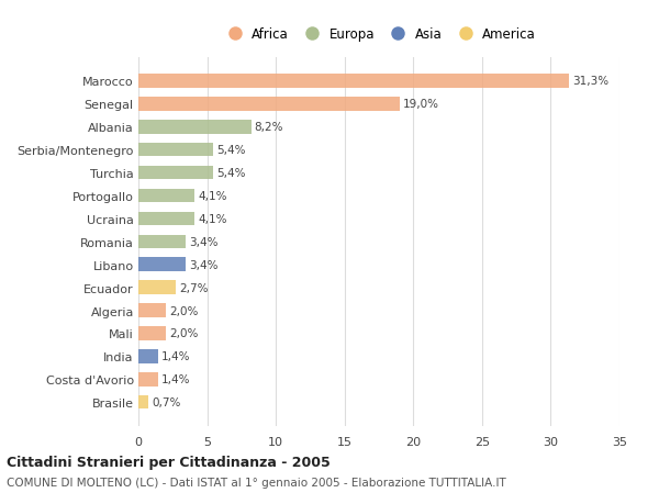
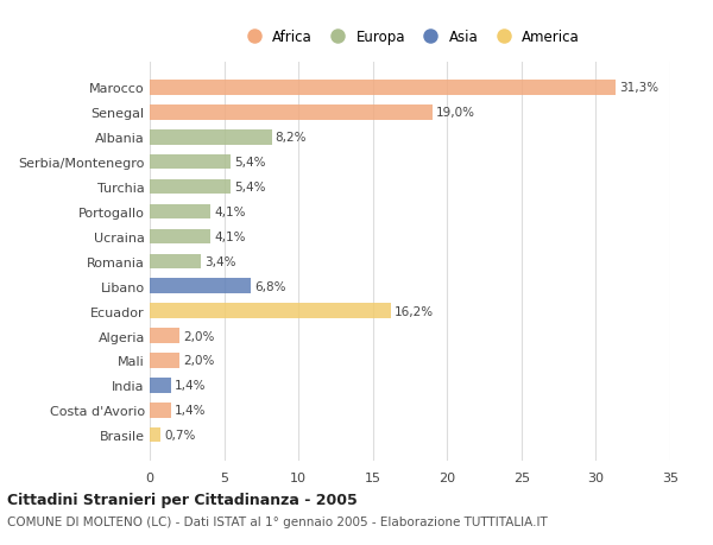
Libano: 3,4% -> 6,8%
Ecuador: 2,7% -> 16,2%
